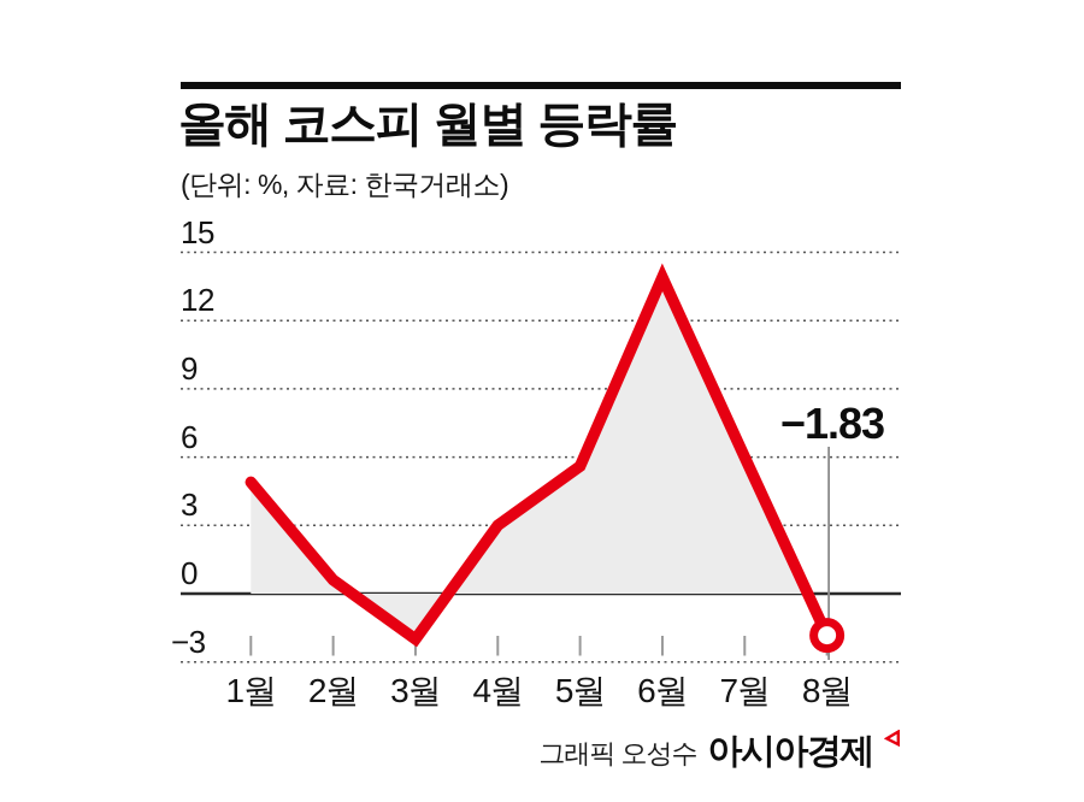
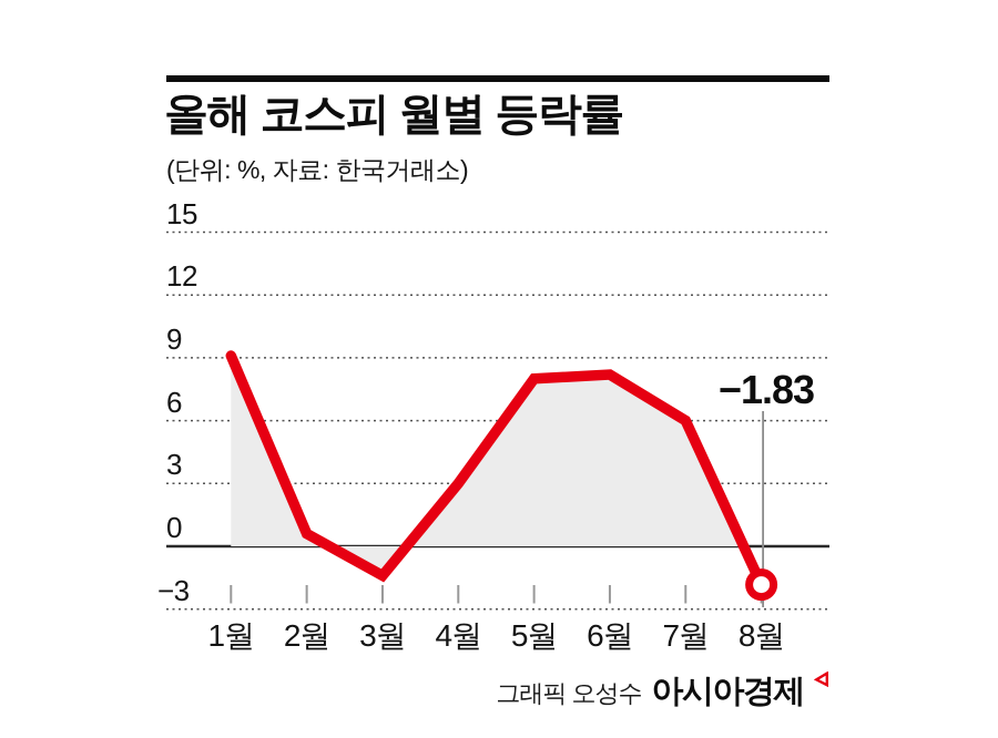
1월: 4.9 -> 9.1
3월: -2.0 -> -1.4
5월: 5.6 -> 8.0
6월: 13.9 -> 8.2
